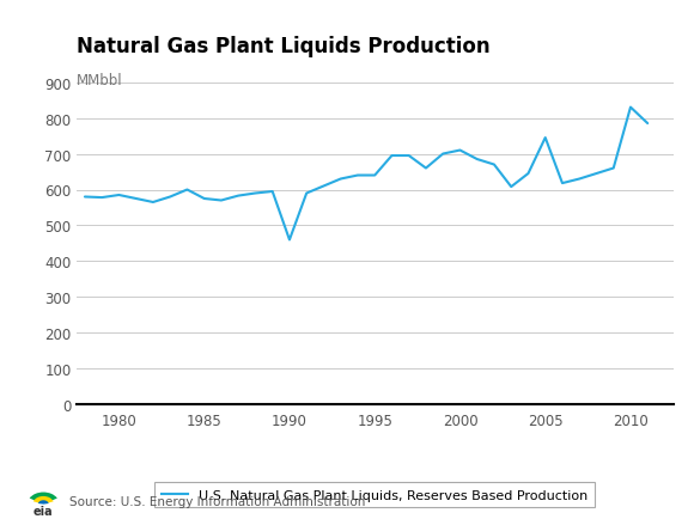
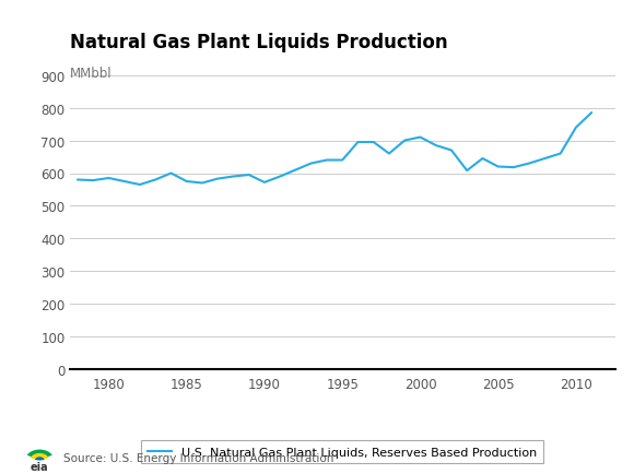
1990: 460 -> 572
2005: 745 -> 620
2010: 830 -> 740
